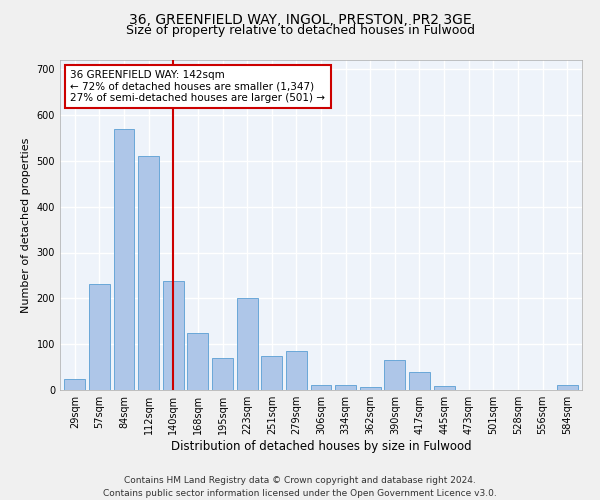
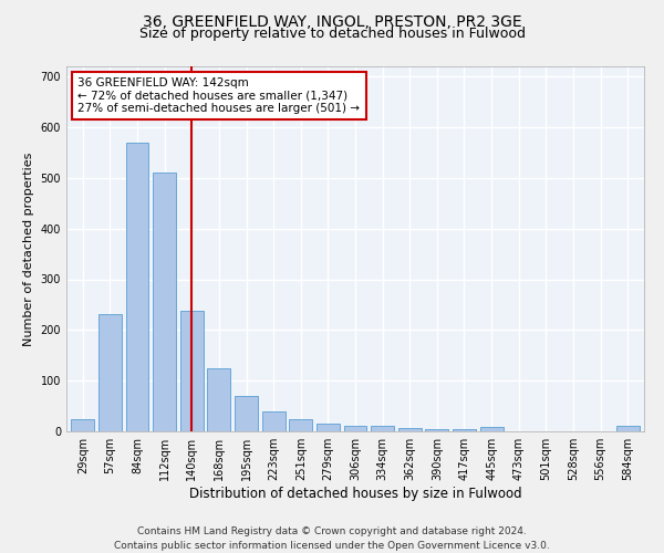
223sqm: 200 -> 40
251sqm: 75 -> 25
279sqm: 85 -> 15
390sqm: 65 -> 5
417sqm: 40 -> 5
